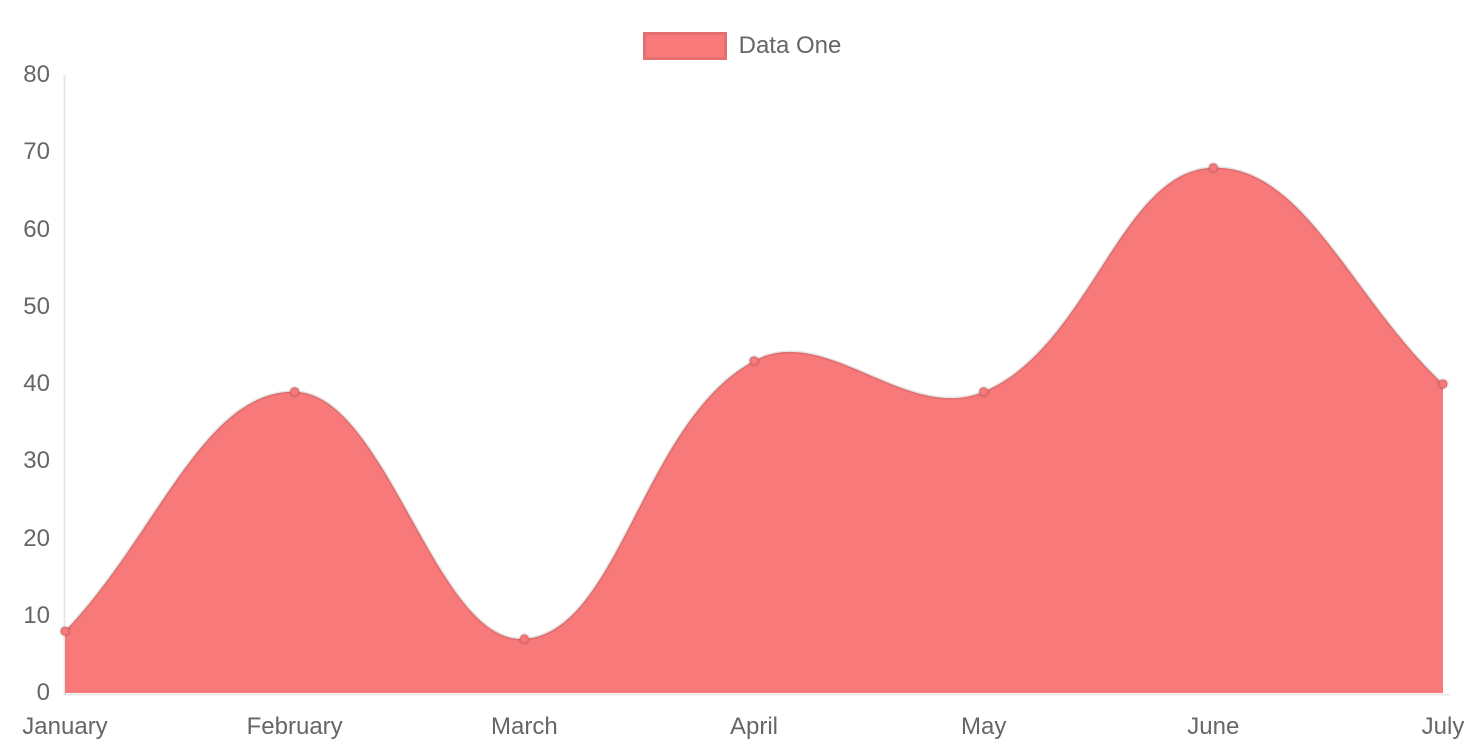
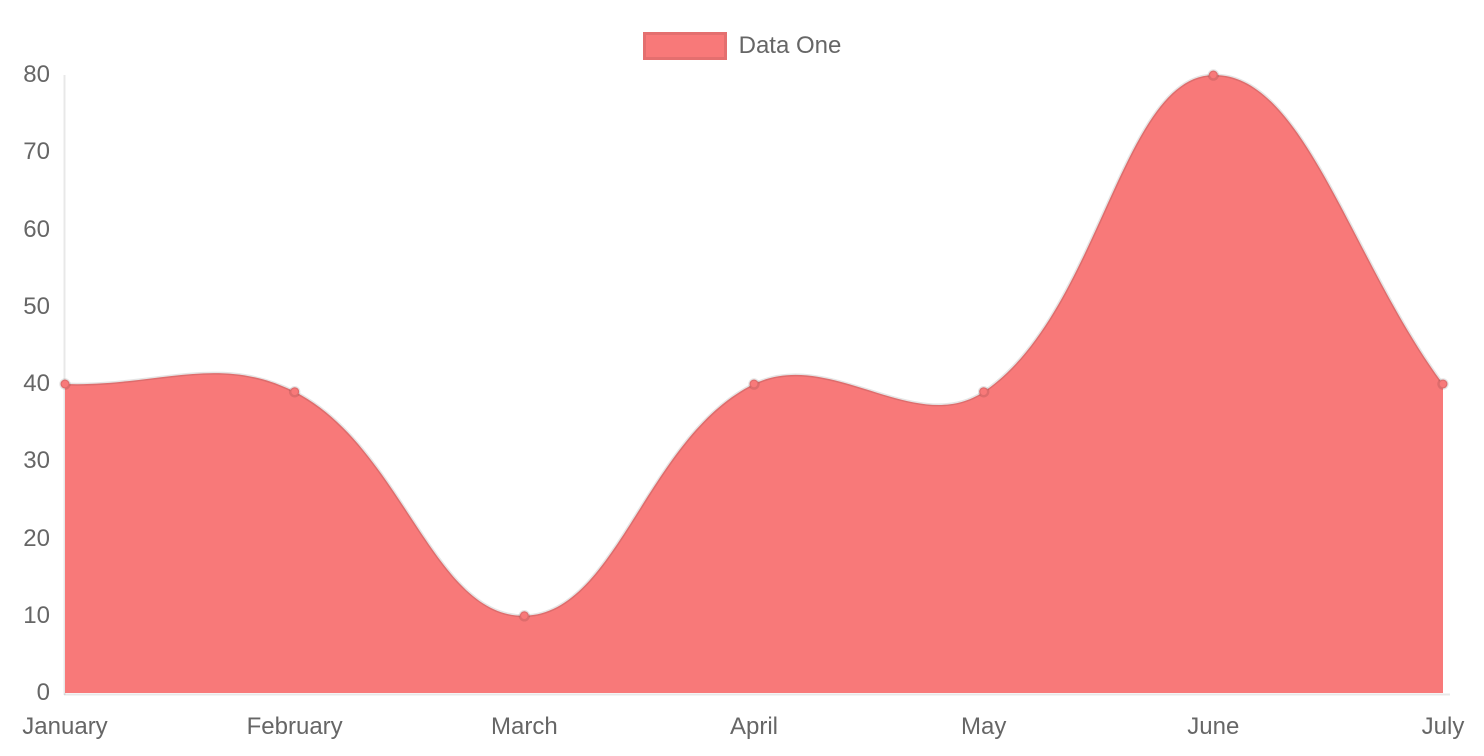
January: 8 -> 40
March: 7 -> 10
April: 43 -> 40
June: 68 -> 80
